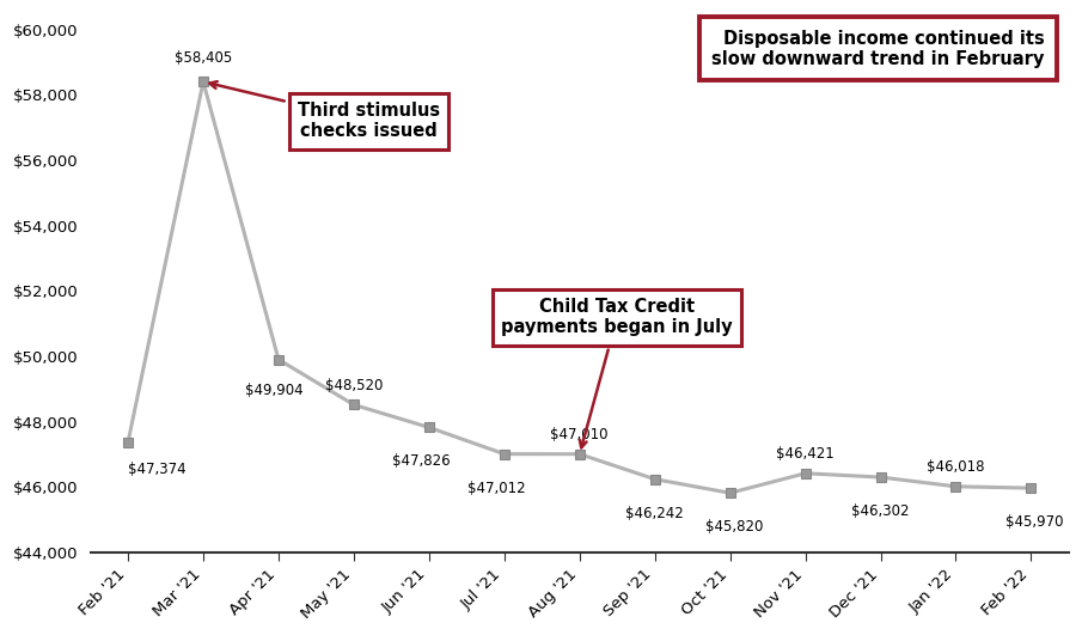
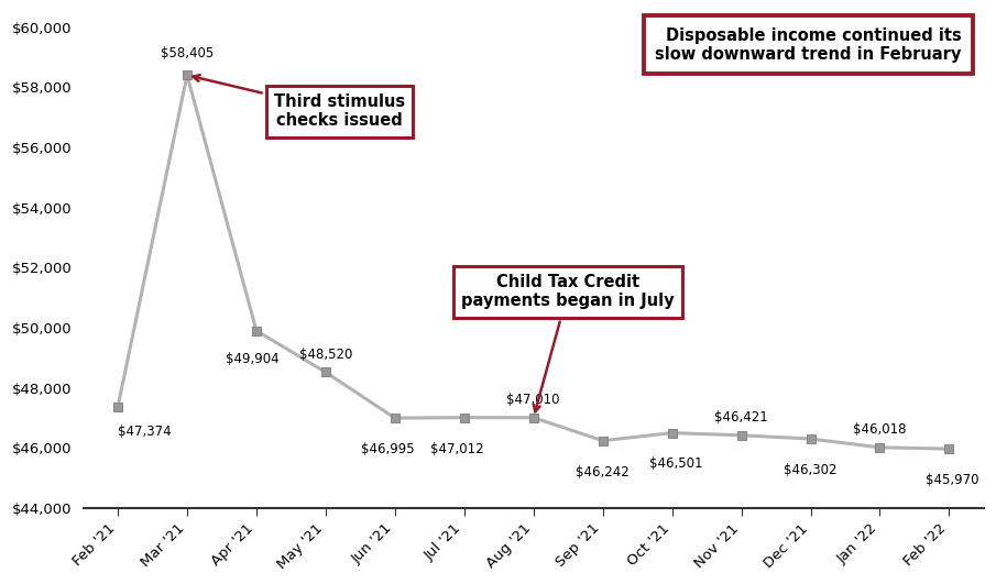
Jun '21: $47,826 -> $46,995
Oct '21: $45,820 -> $46,501
